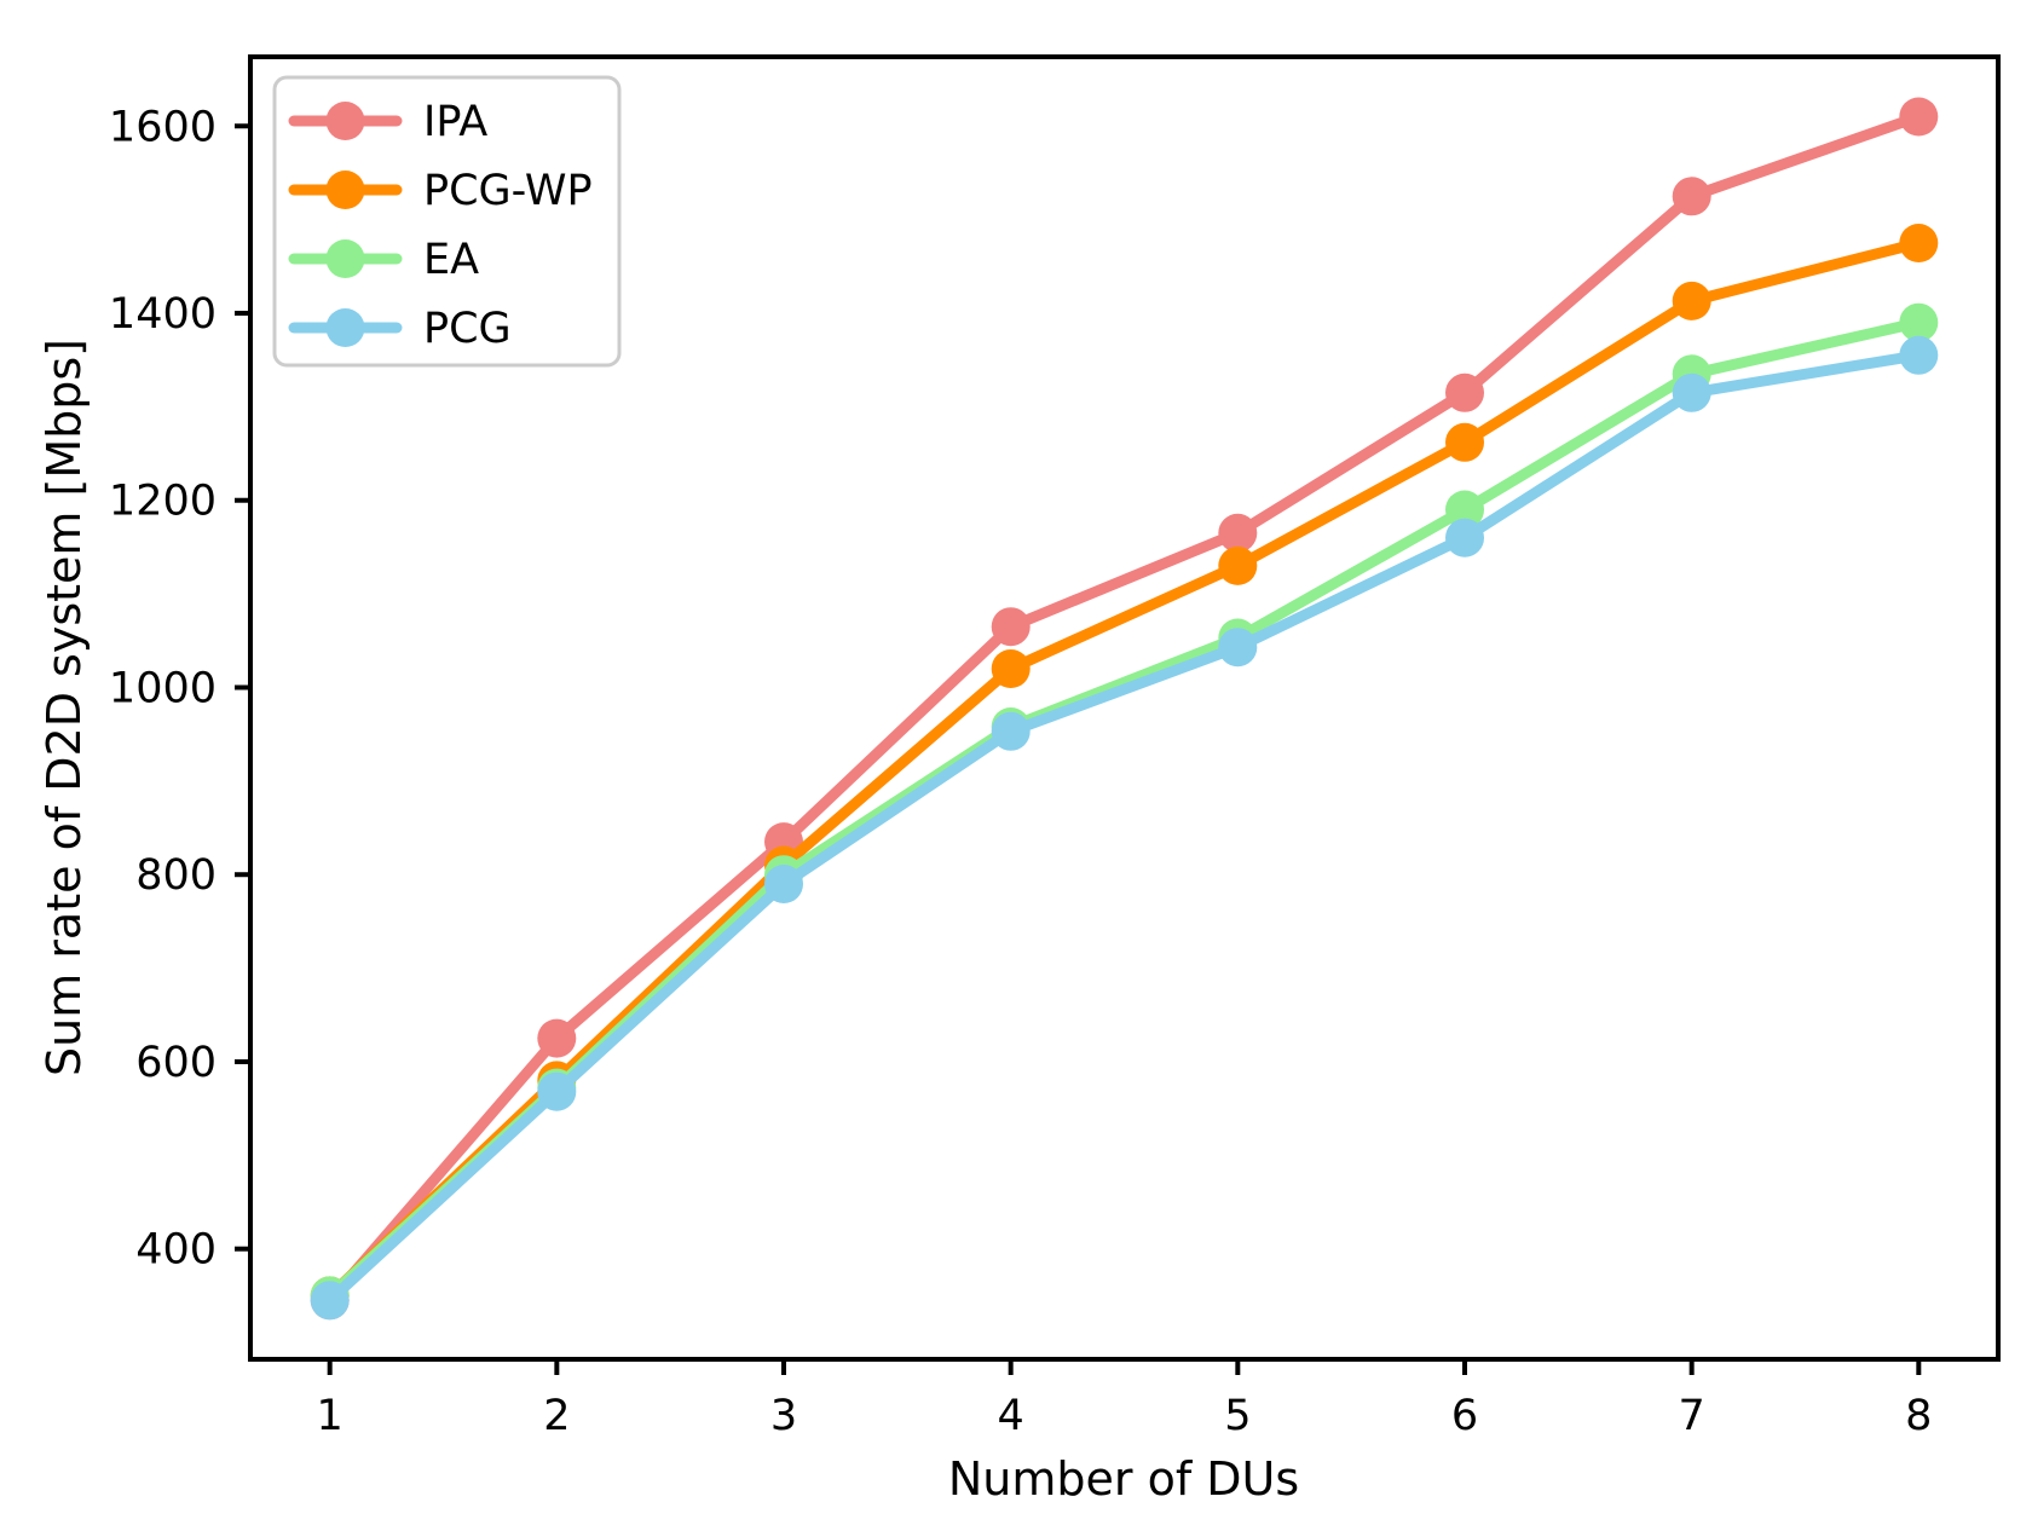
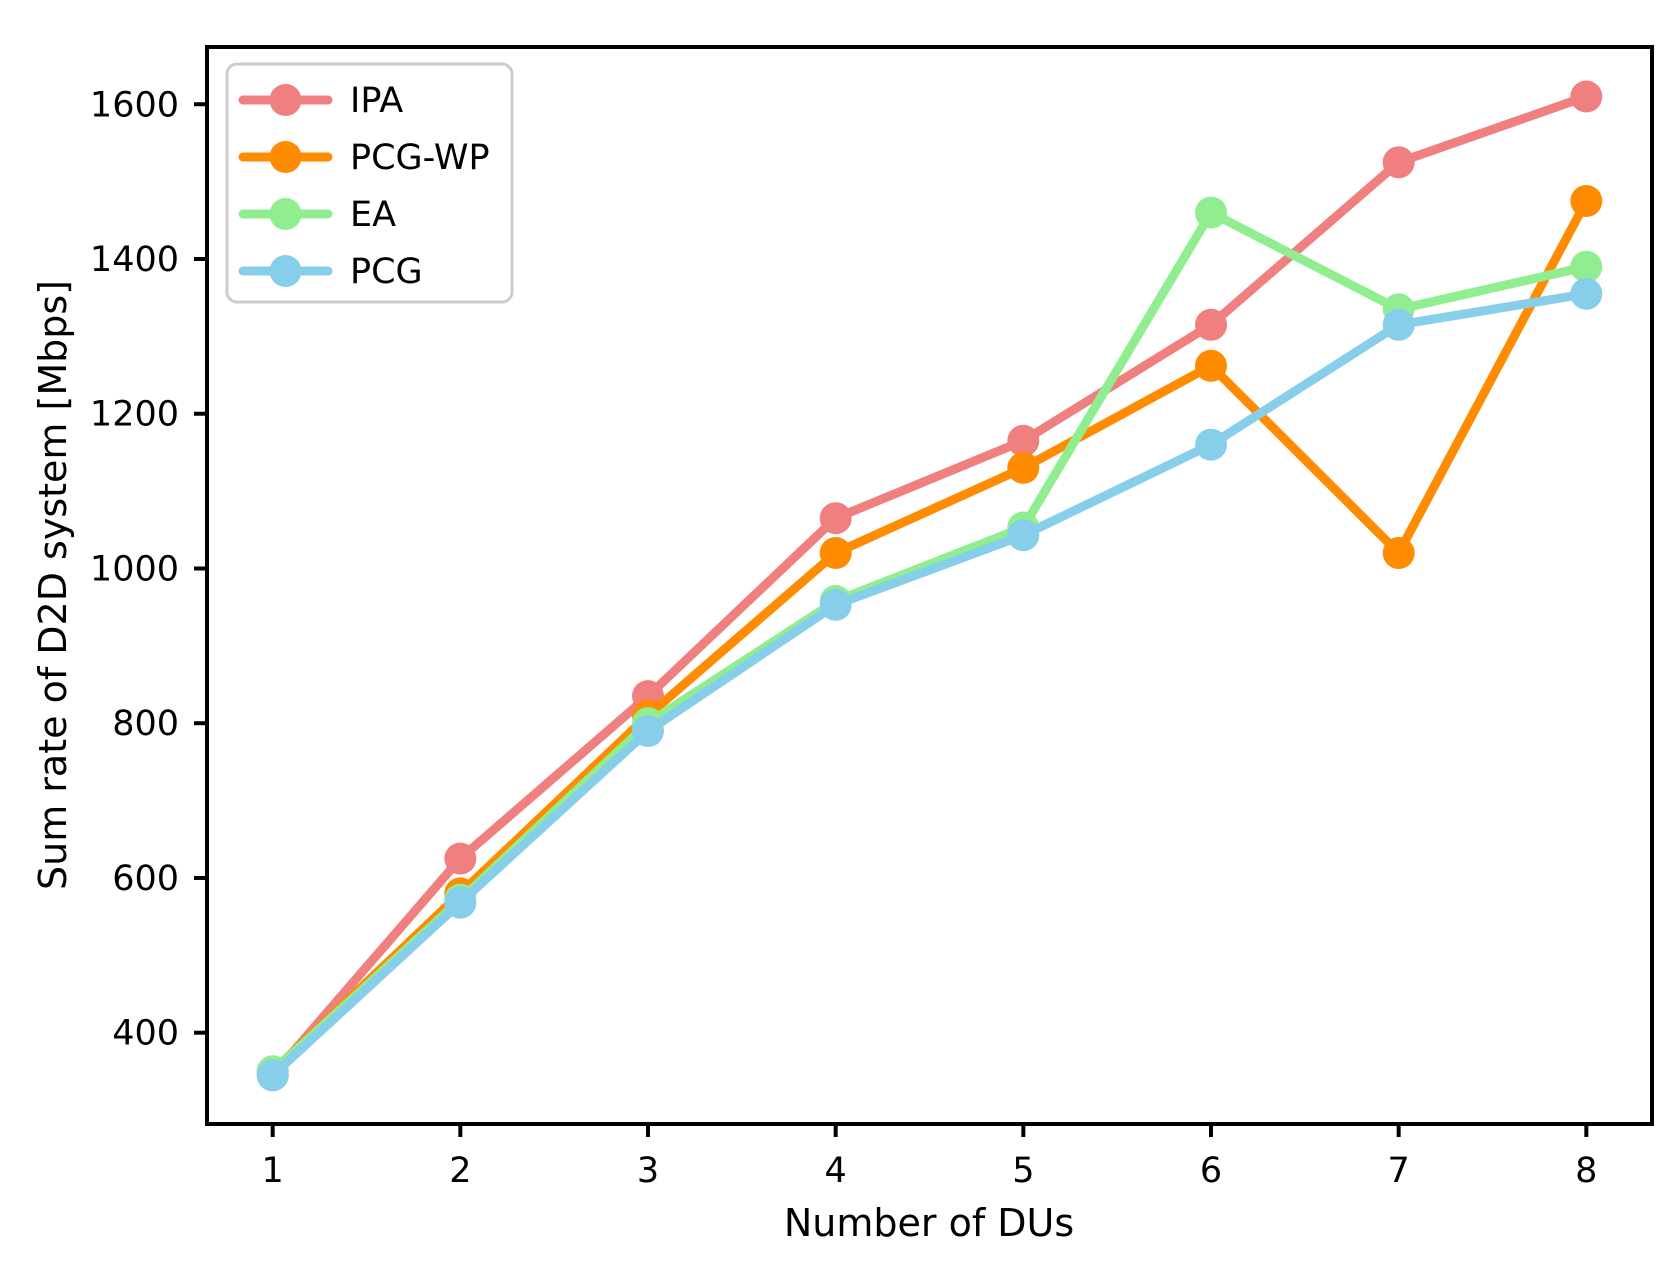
EA/6: 1190 -> 1460
PCG-WP/7: 1410 -> 1020
